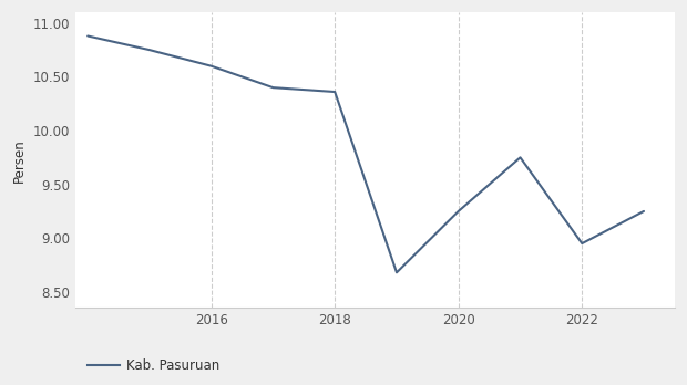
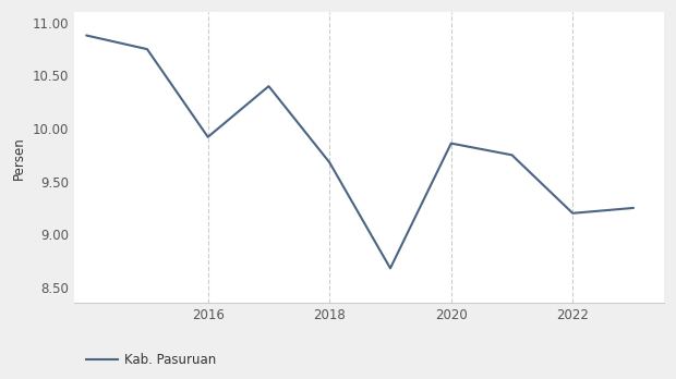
2016: 10.60 -> 9.92
2018: 10.36 -> 9.68
2020: 9.25 -> 9.86
2022: 8.95 -> 9.20
